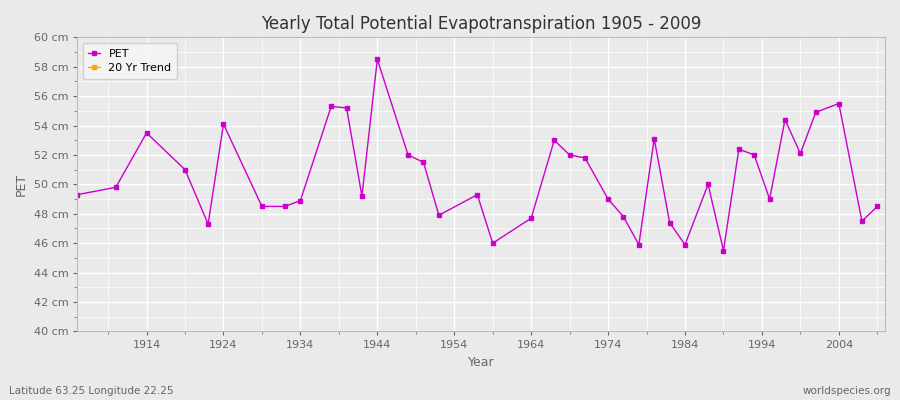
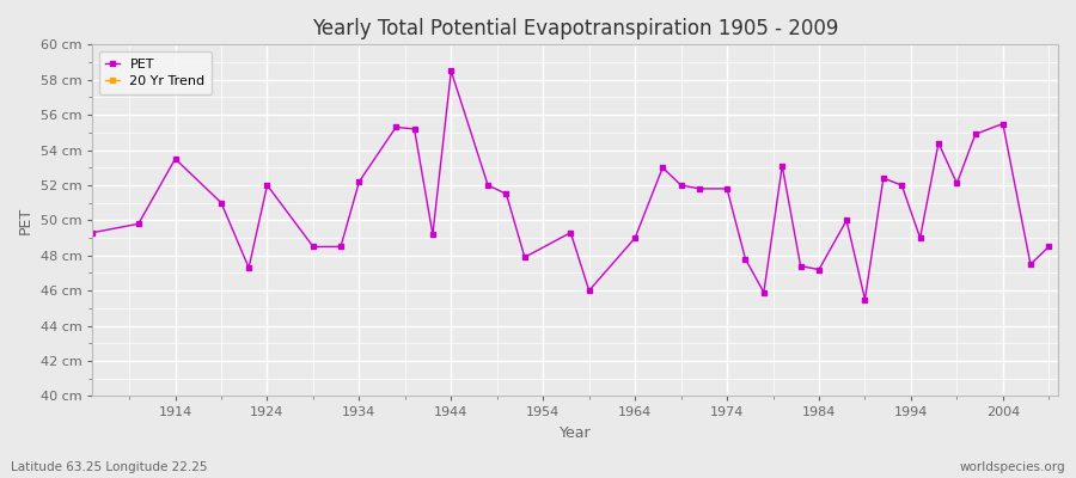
1924: 54.1 cm -> 52.0 cm
1934: 48.9 cm -> 52.2 cm
1964: 47.7 cm -> 49.0 cm
1974: 49.0 cm -> 51.8 cm
1984: 45.9 cm -> 47.2 cm
